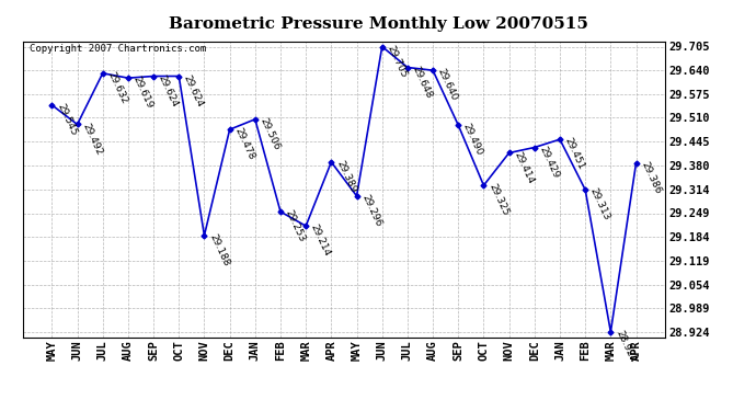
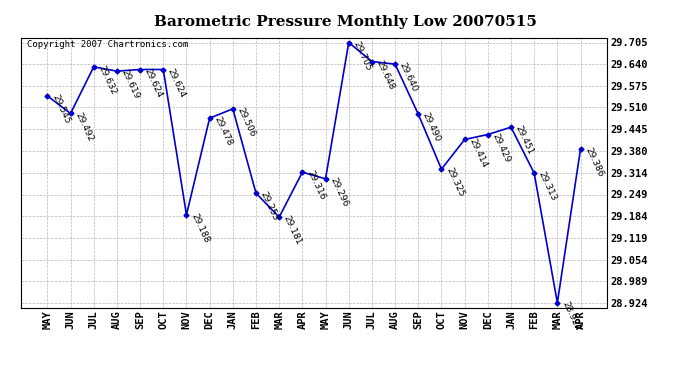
MAR: 29.214 -> 29.181
APR: 29.389 -> 29.316
